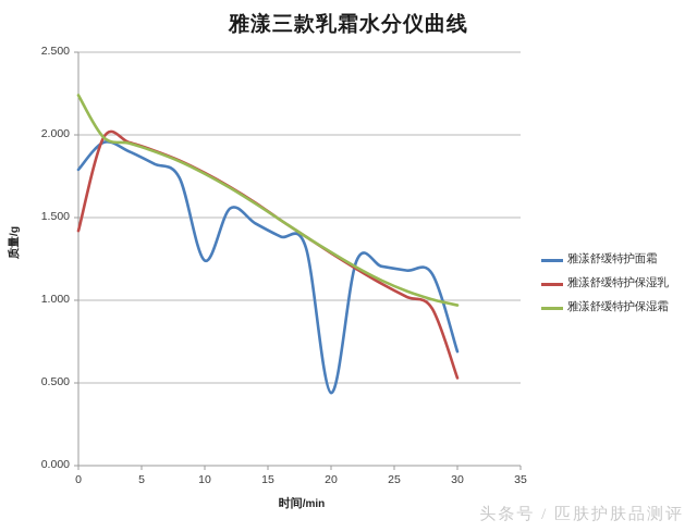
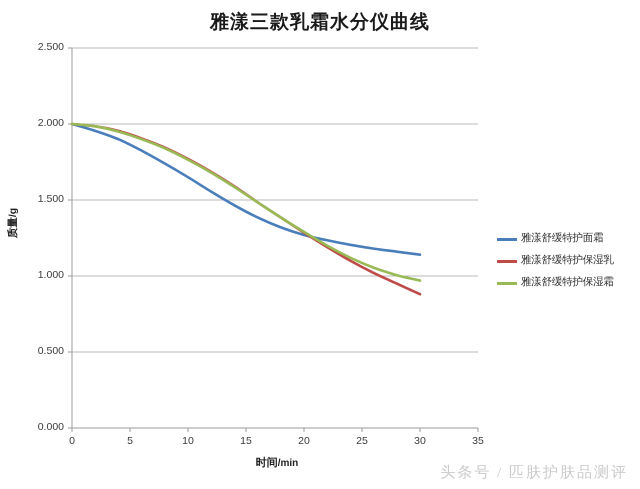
雅漾舒缓特护面霜/0: 1.79 -> 2.00
雅漾舒缓特护保湿乳/0: 1.42 -> 2.00
雅漾舒缓特护保湿霜/0: 2.24 -> 2.00
雅漾舒缓特护面霜/10: 1.24 -> 1.65
雅漾舒缓特护面霜/20: 0.44 -> 1.27
雅漾舒缓特护面霜/30: 0.69 -> 1.14
雅漾舒缓特护保湿乳/30: 0.53 -> 0.88
